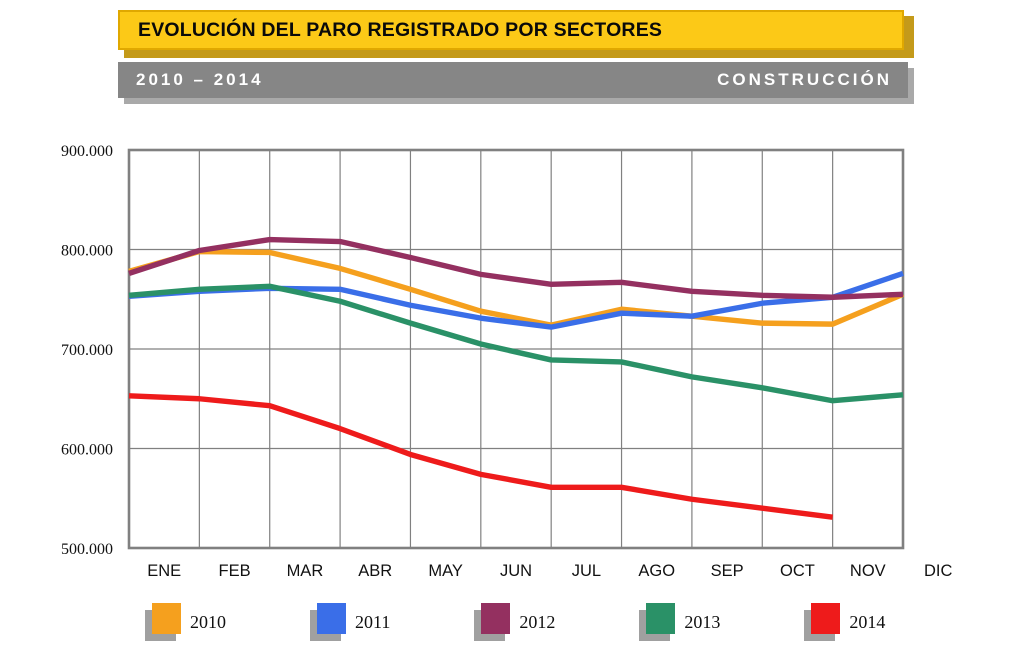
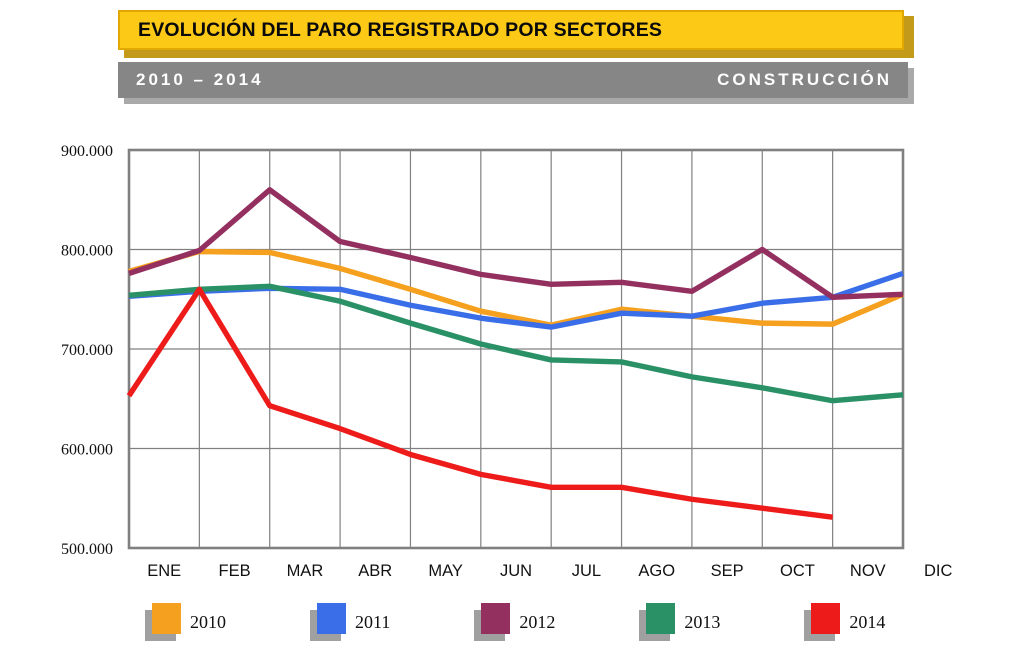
2014/FEB: 650000 -> 760000
2012/MAR: 810000 -> 860000
2012/OCT: 750000 -> 800000
